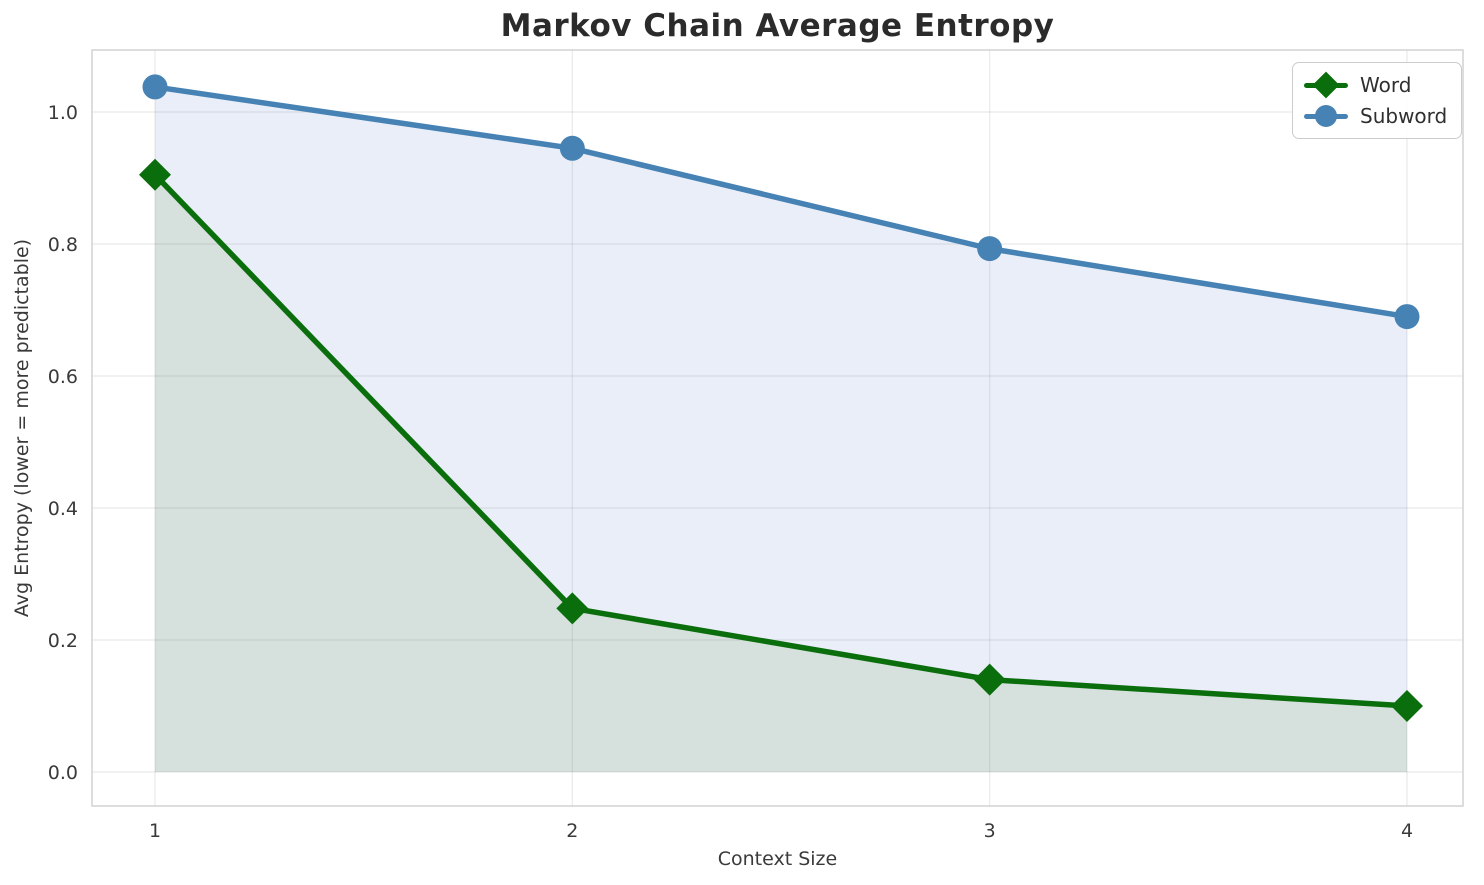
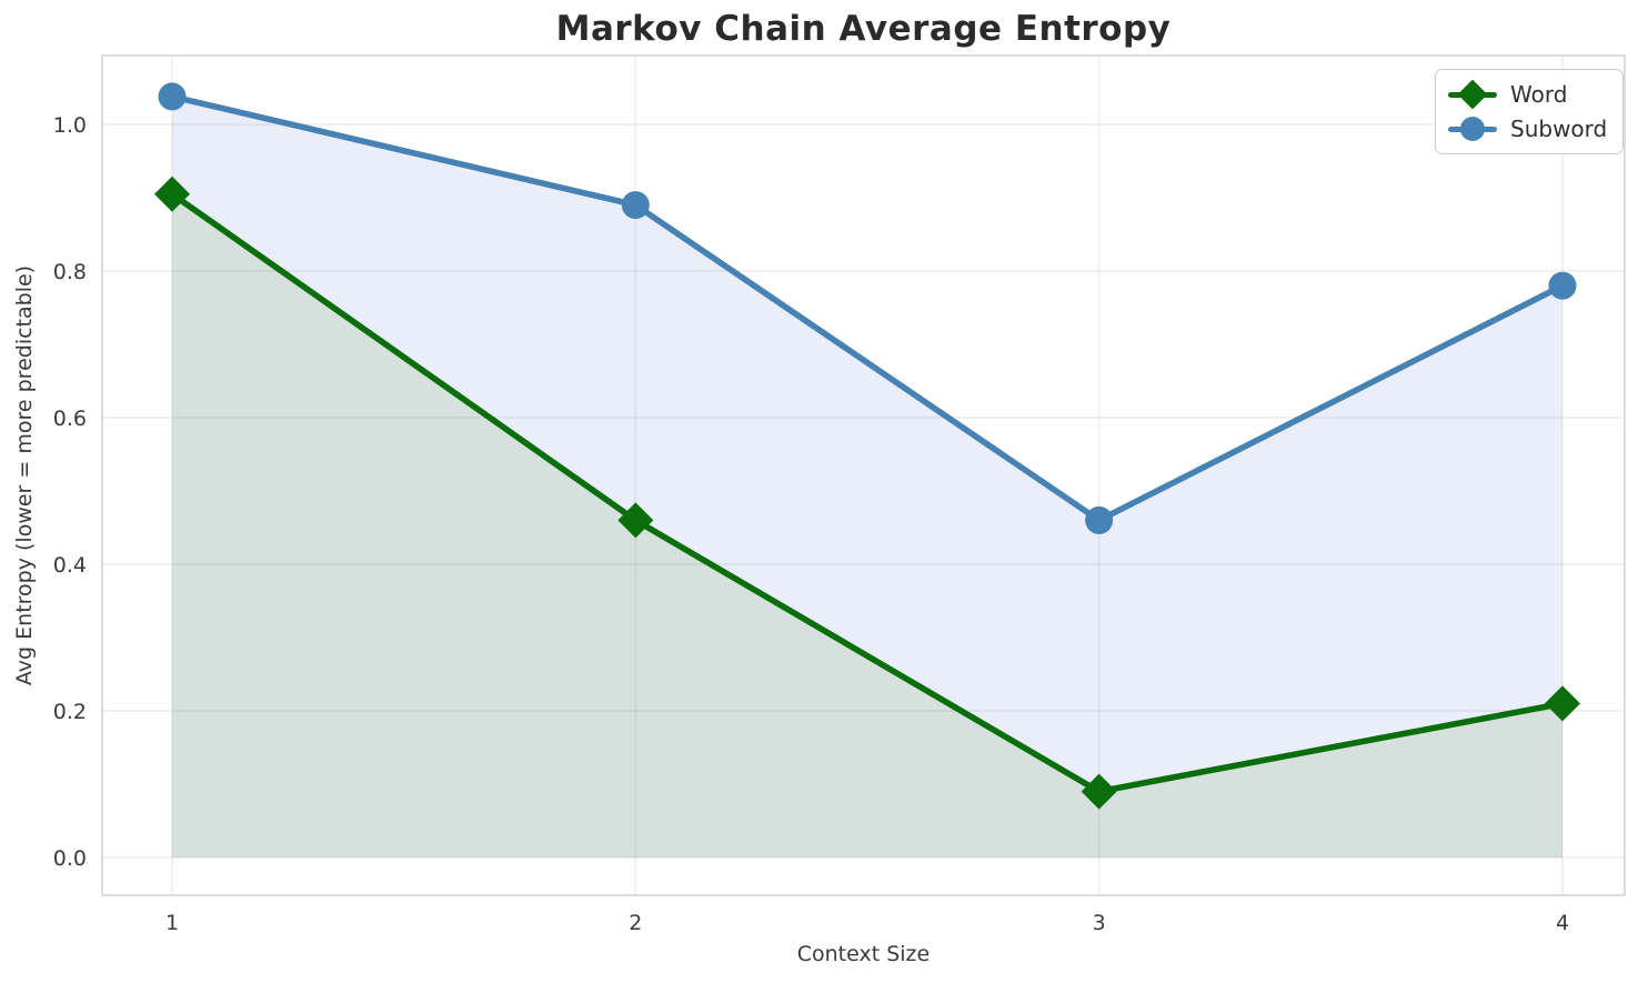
Word/2: 0.25 -> 0.46
Subword/2: 0.94 -> 0.89
Word/3: 0.14 -> 0.09
Subword/3: 0.79 -> 0.46
Word/4: 0.10 -> 0.21
Subword/4: 0.69 -> 0.78
